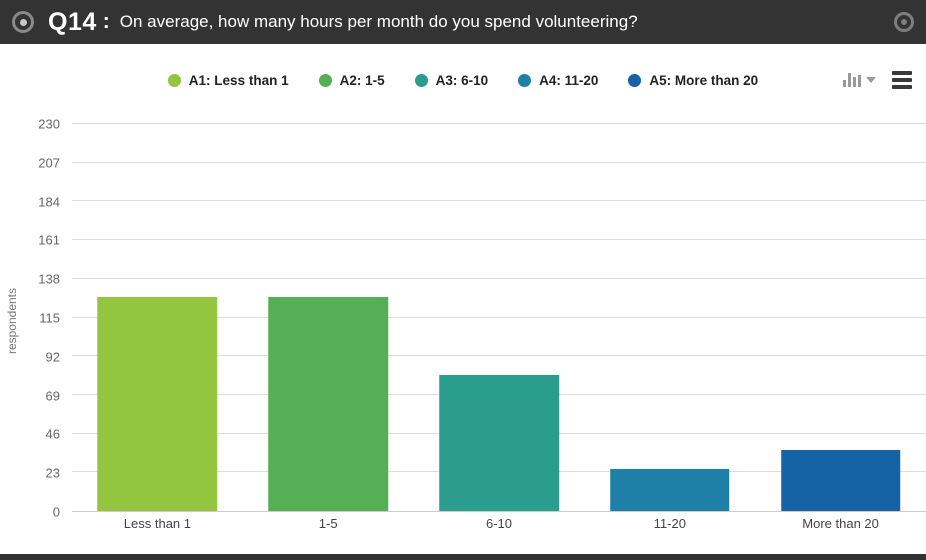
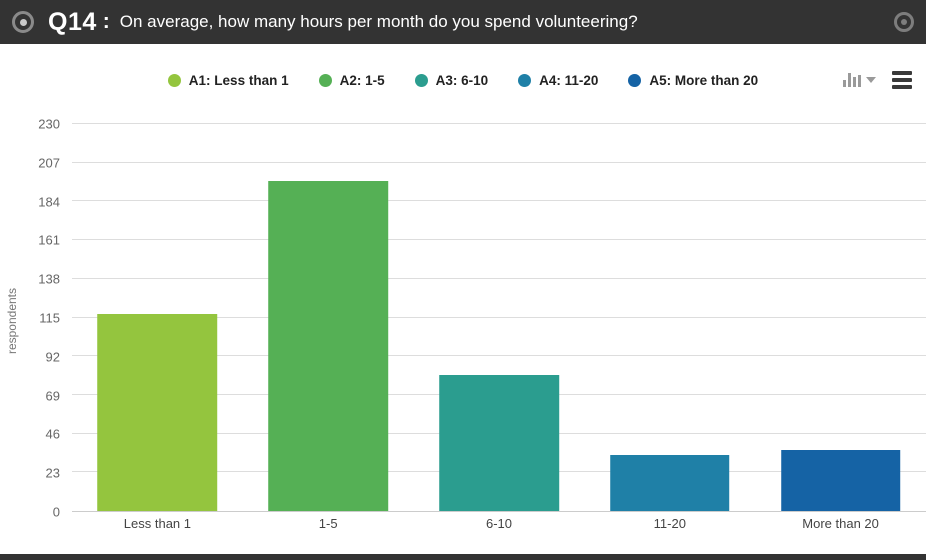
Less than 1: 127 -> 117
1-5: 127 -> 196
11-20: 25 -> 33
